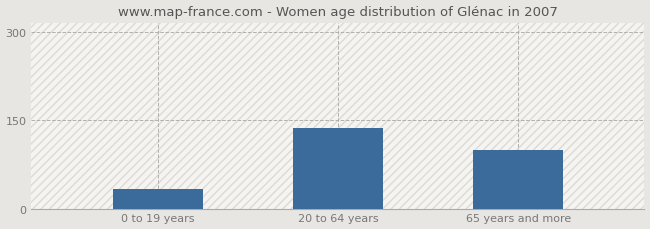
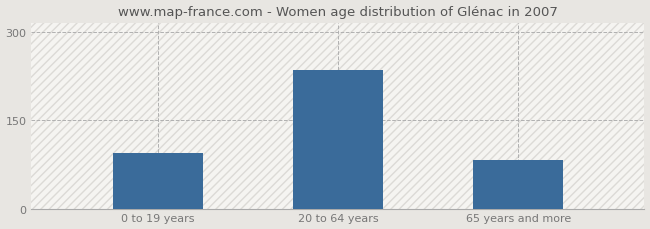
0 to 19 years: 34 -> 95
20 to 64 years: 136 -> 235
65 years and more: 100 -> 83
